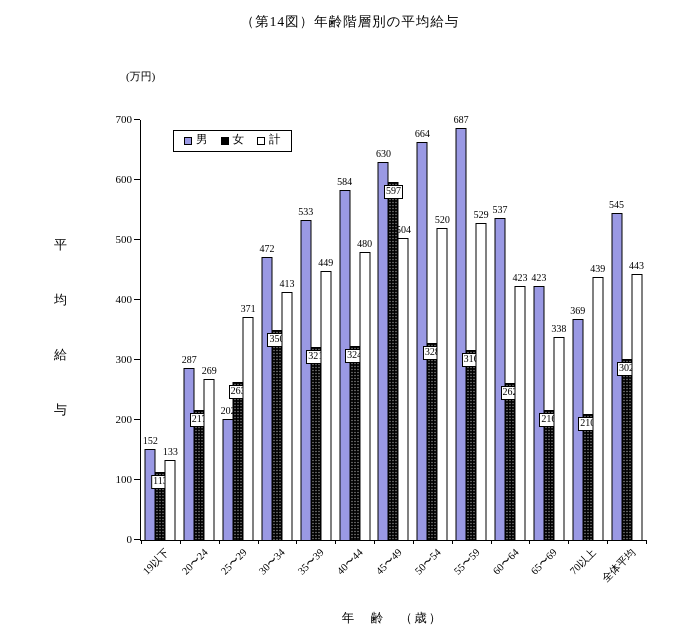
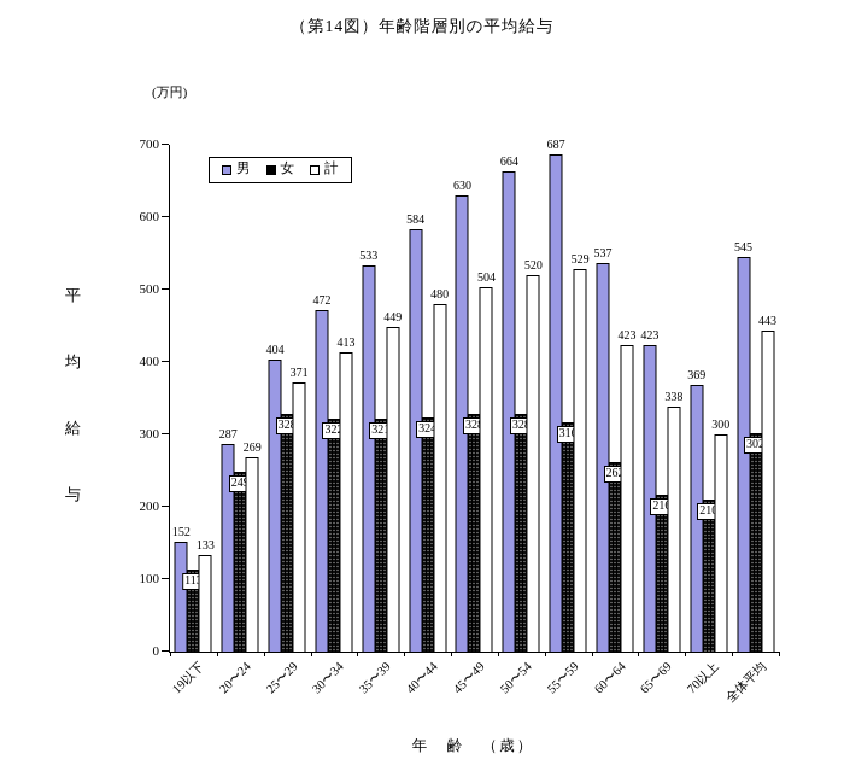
女/20〜24: 217 -> 249
男/25〜29: 202 -> 404
女/25〜29: 263 -> 328
女/30〜34: 350 -> 322
女/45〜49: 597 -> 328
計/70以上: 439 -> 300
